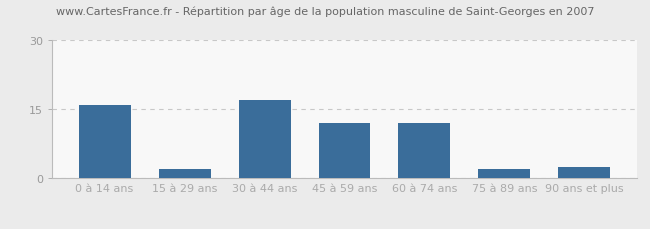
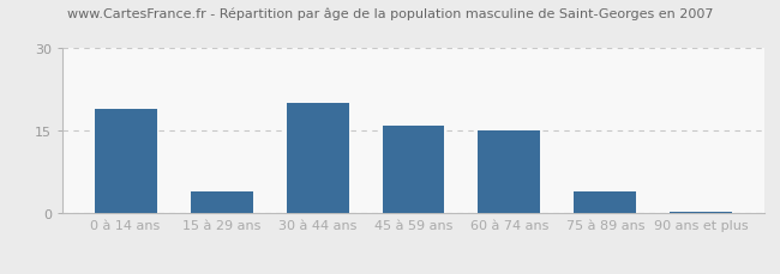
0 à 14 ans: 16.0 -> 19.0
15 à 29 ans: 2.0 -> 4.0
30 à 44 ans: 17.0 -> 20.0
45 à 59 ans: 12.0 -> 16.0
60 à 74 ans: 12.0 -> 15.0
75 à 89 ans: 2.0 -> 4.0
90 ans et plus: 2.5 -> 0.3
